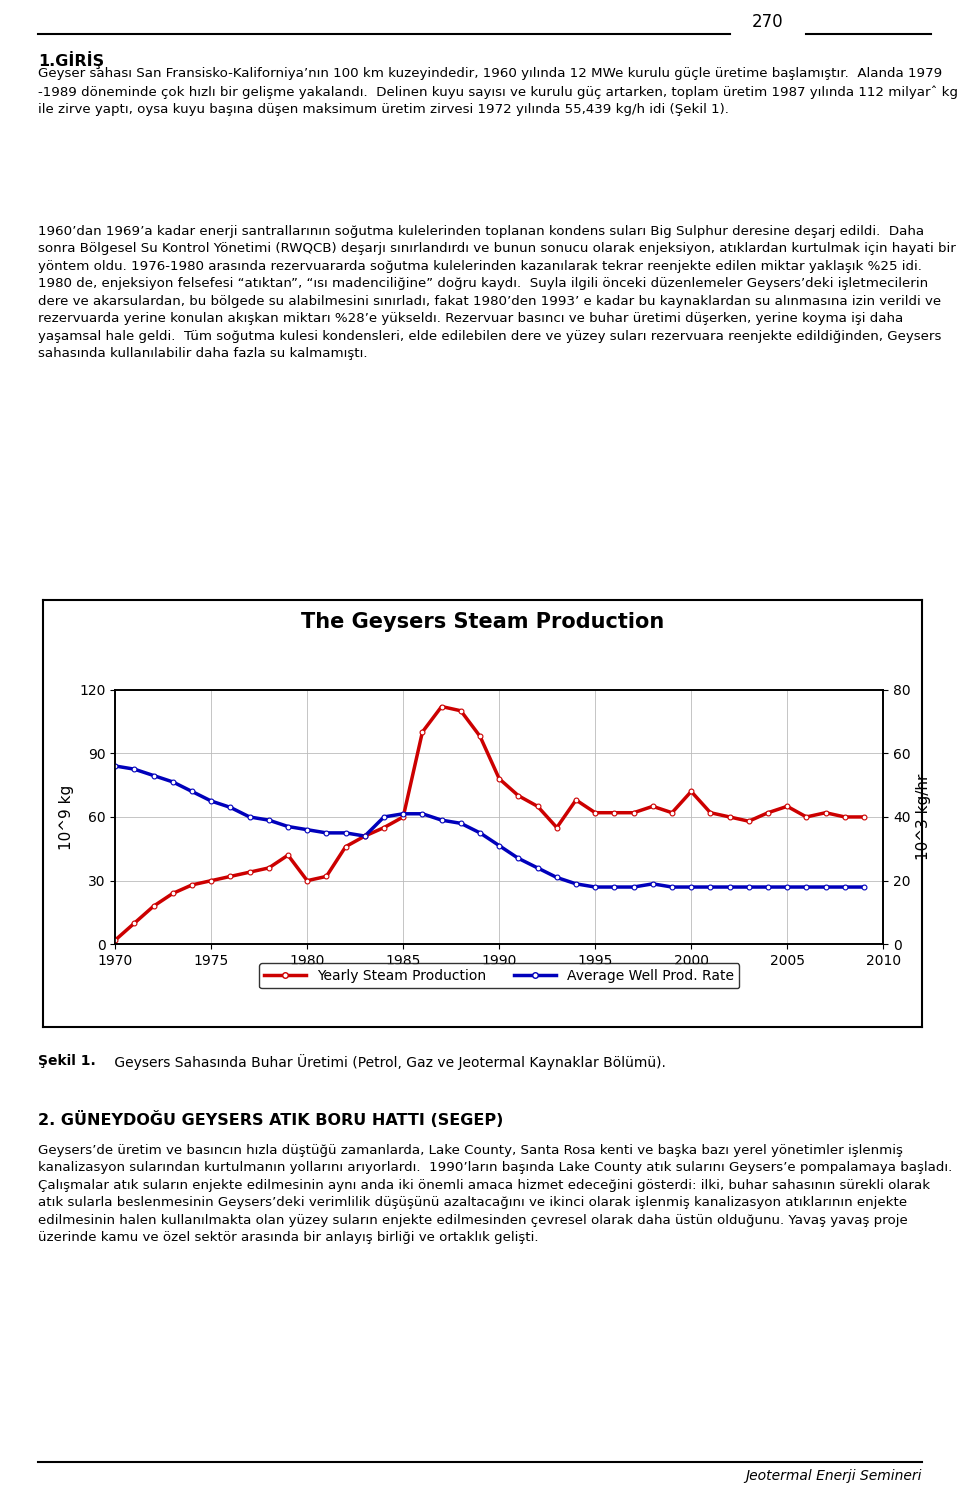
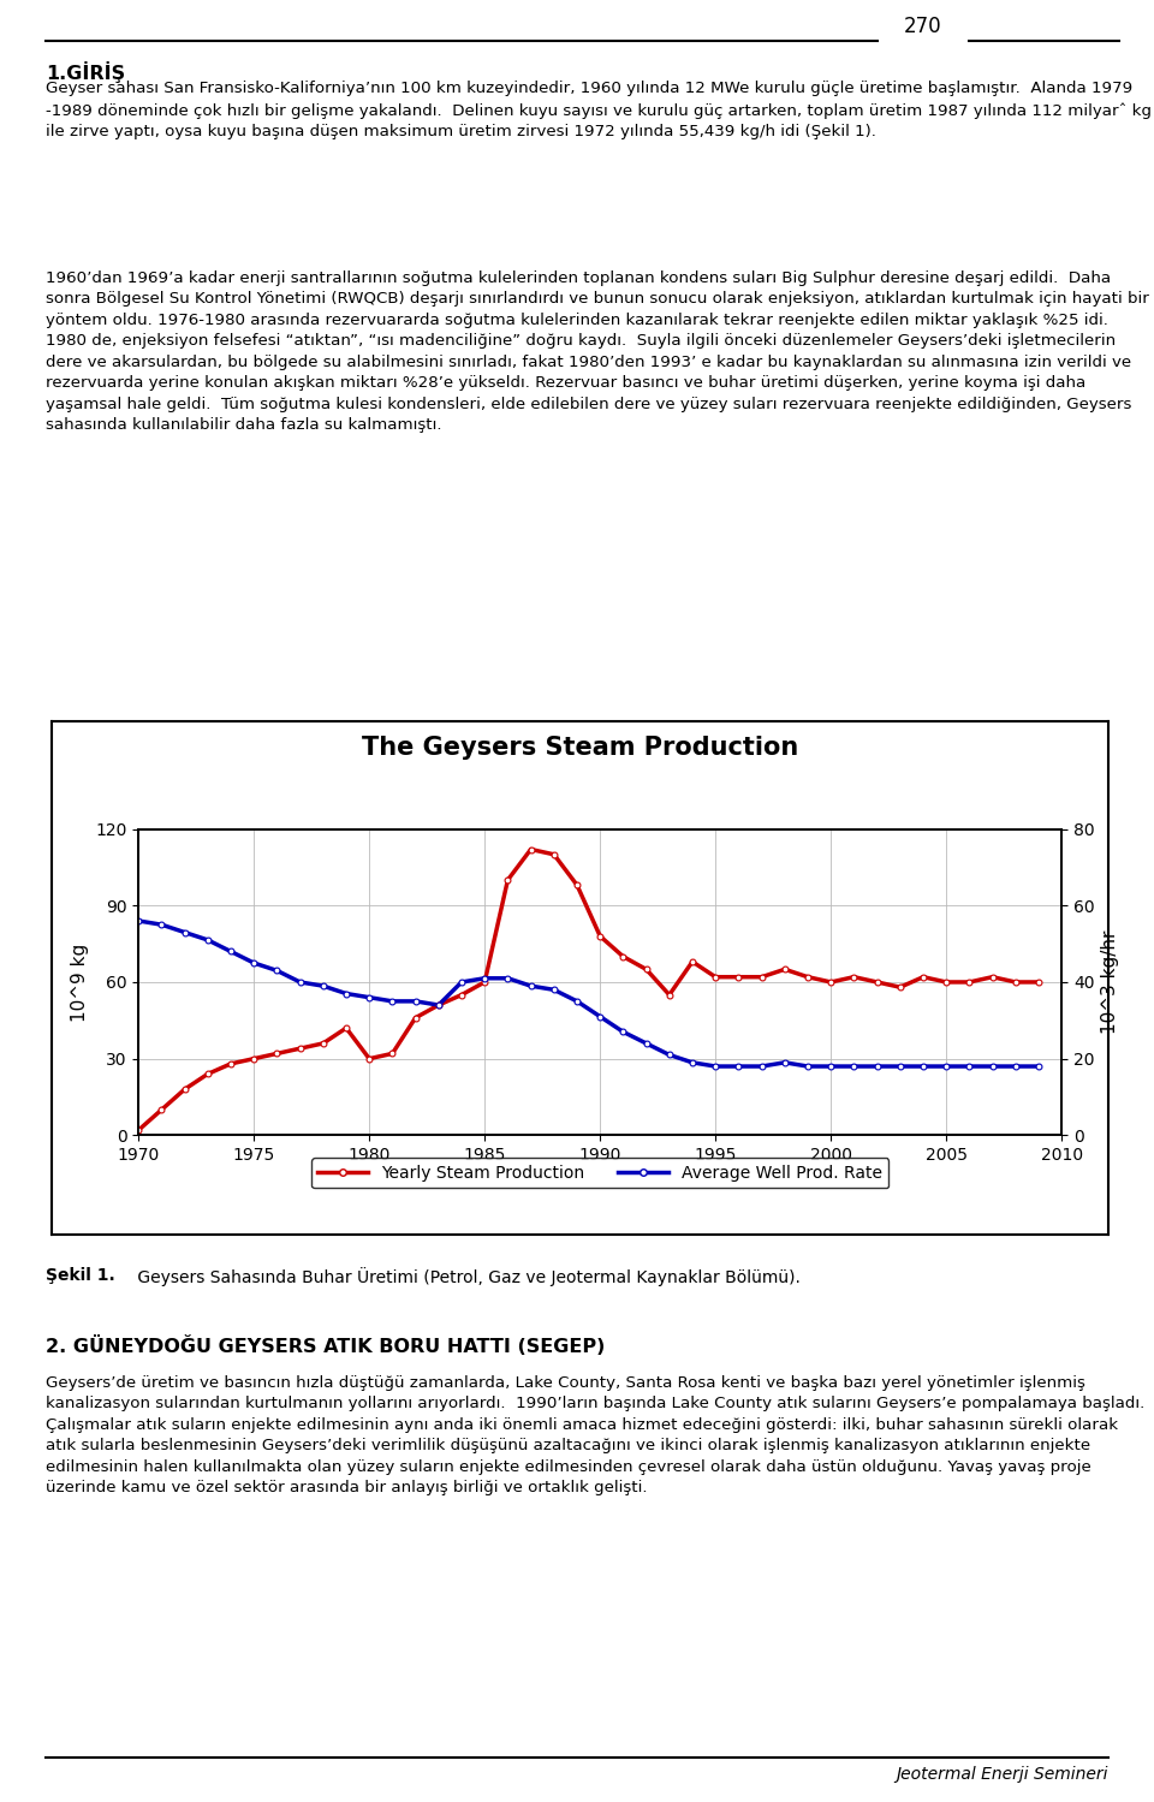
Yearly Steam Production/2000: 72 -> 60
Yearly Steam Production/2005: 65 -> 60
